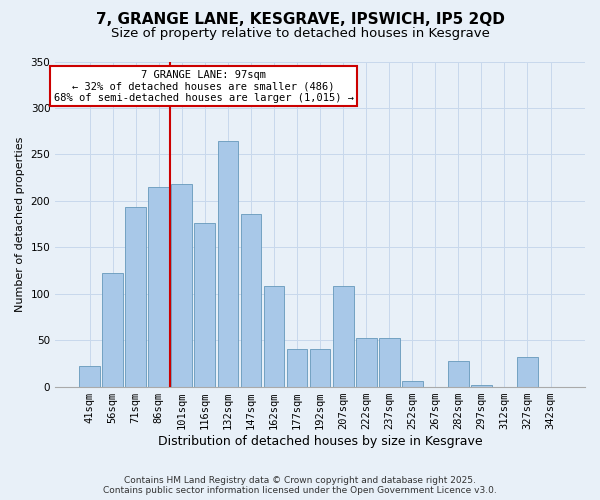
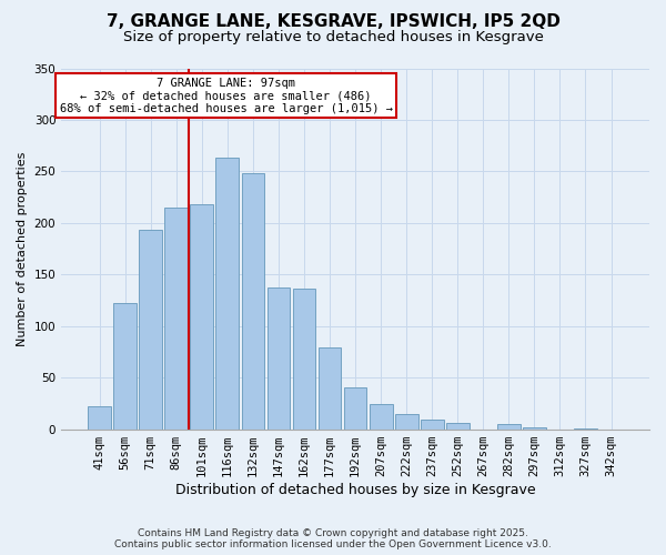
116sqm: 176 -> 263
132sqm: 264 -> 248
147sqm: 186 -> 137
162sqm: 108 -> 136
177sqm: 40 -> 79
207sqm: 108 -> 24
222sqm: 52 -> 15
237sqm: 52 -> 9
282sqm: 28 -> 5
327sqm: 32 -> 1
